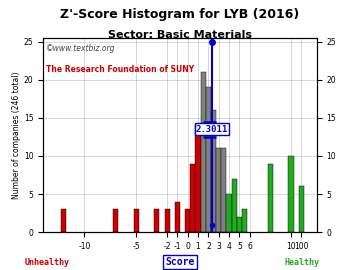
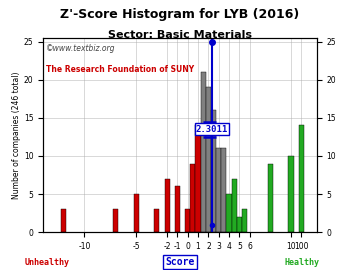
-5: 3 -> 5
-2: 3 -> 7
-1: 4 -> 6
100: 6 -> 14
